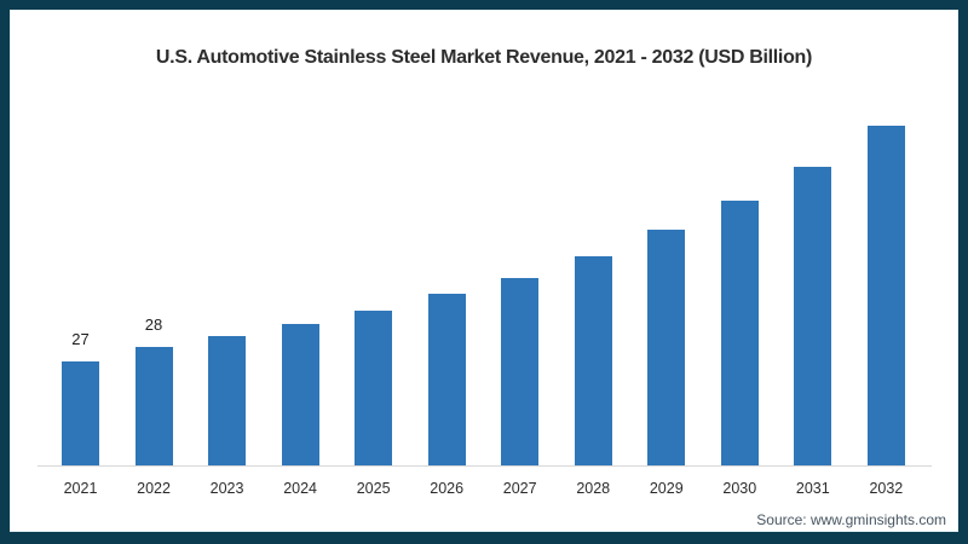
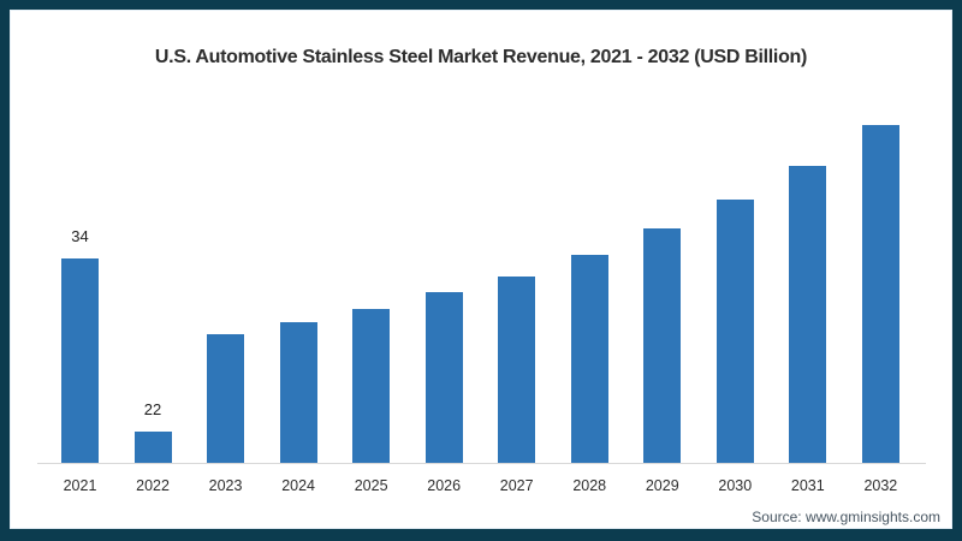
2021: 27 -> 34
2022: 28 -> 22
